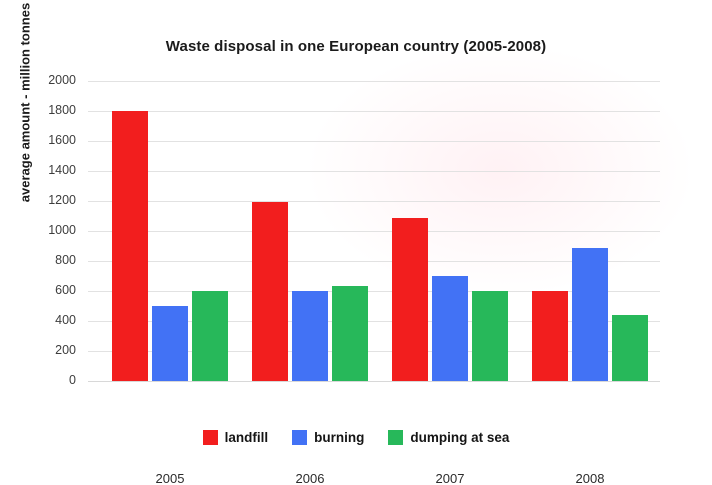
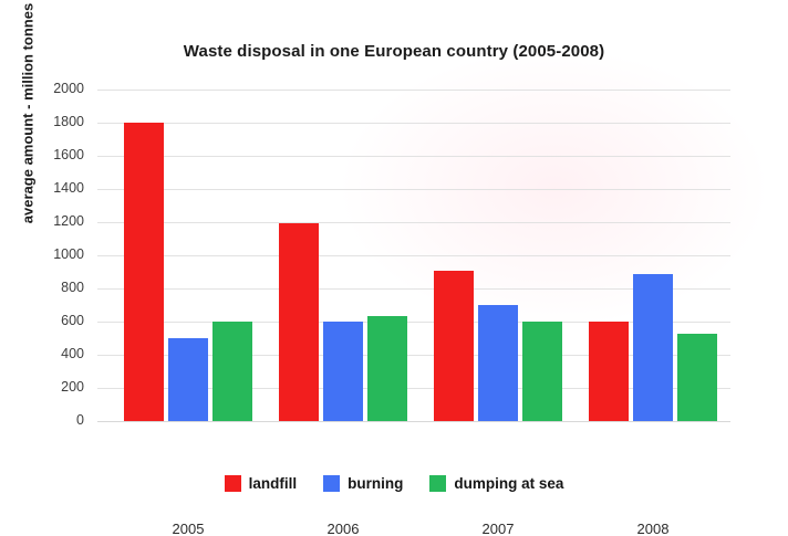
landfill/2007: 1090 -> 910
dumping at sea/2008: 440 -> 530
